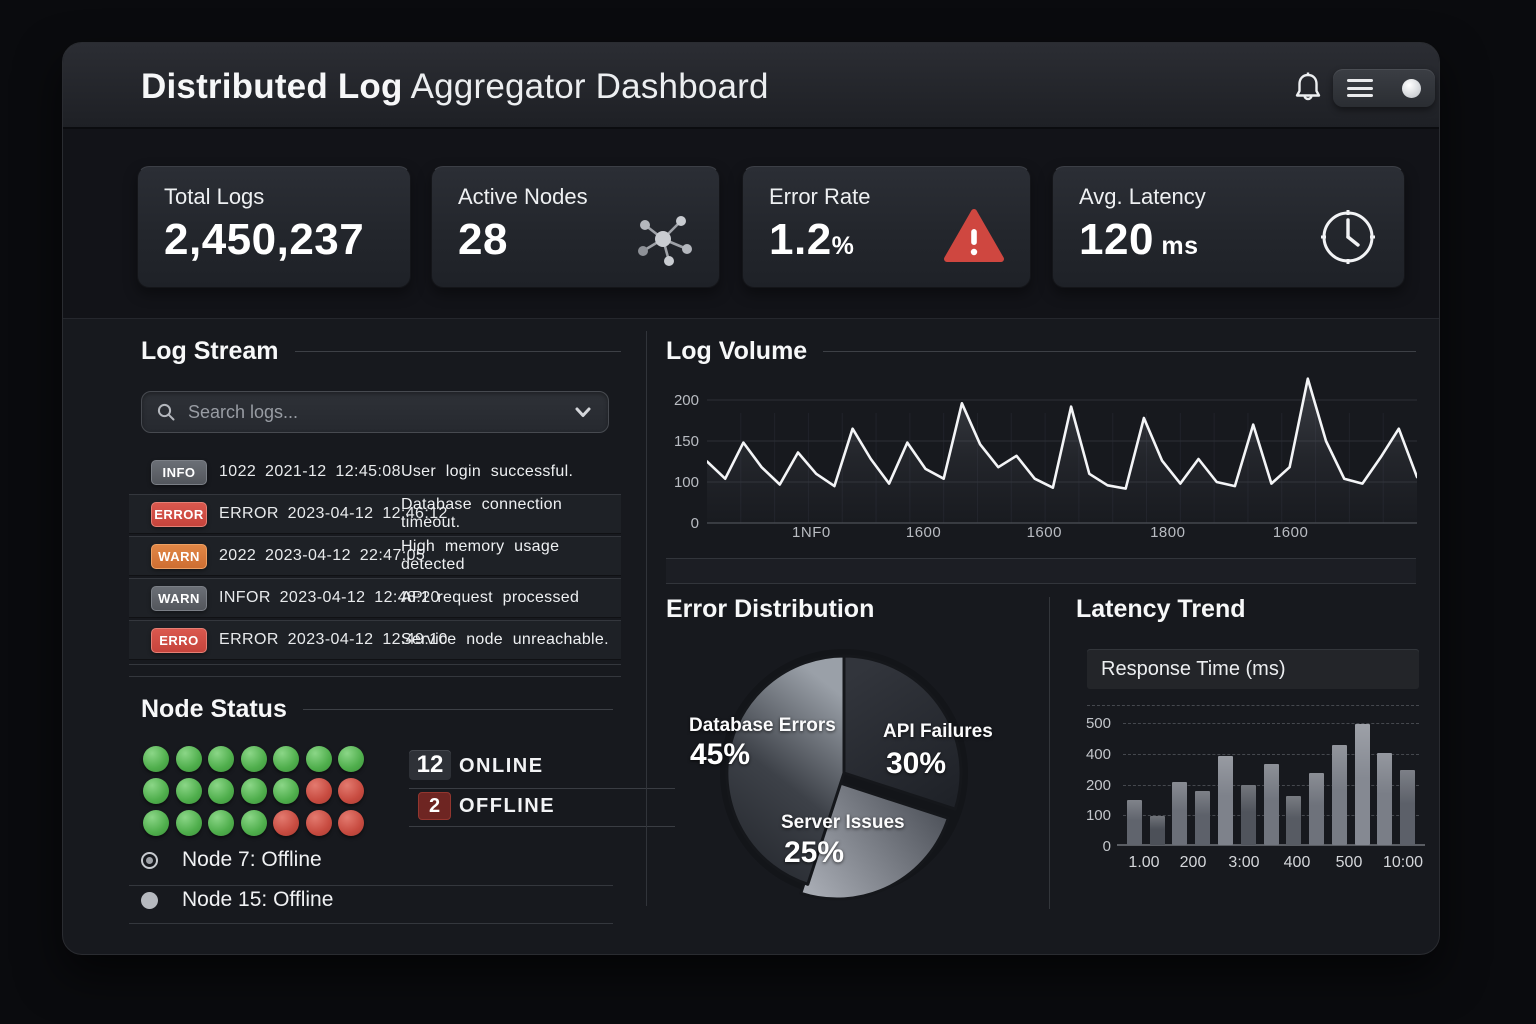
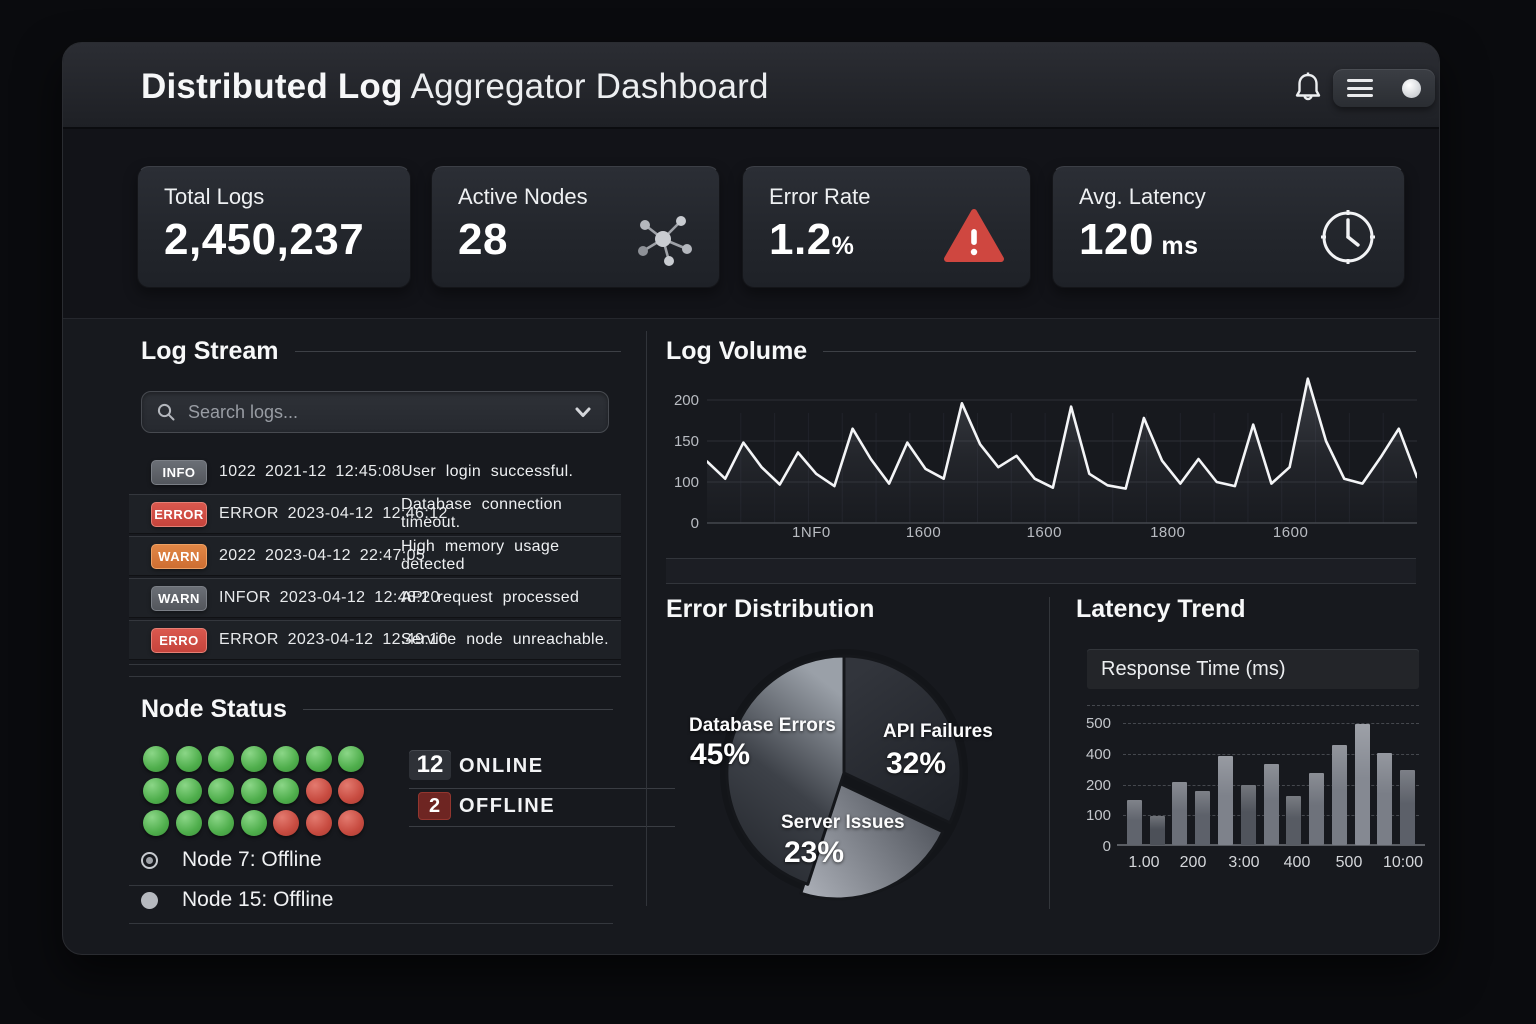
Error Distribution/API Failures: 30% -> 32%
Error Distribution/Server Issues: 25% -> 23%
